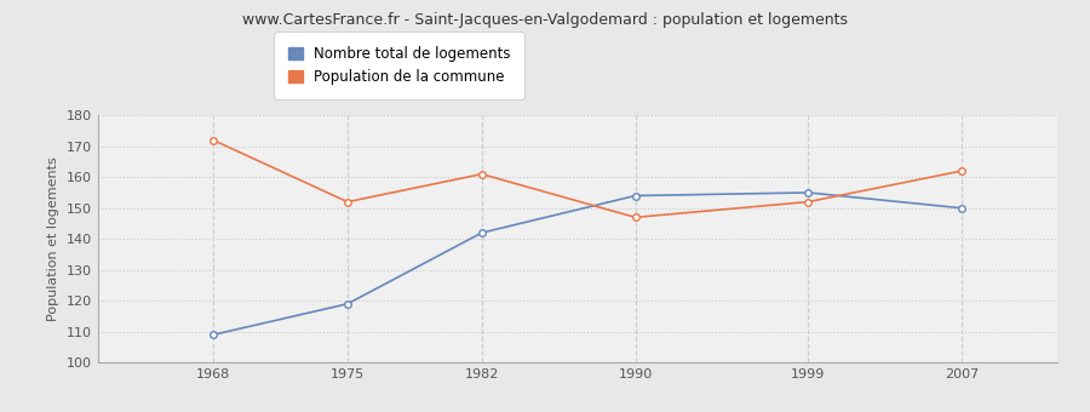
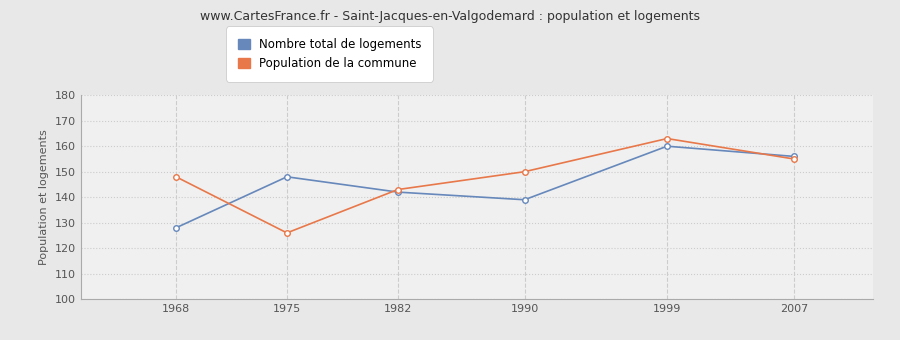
Nombre total de logements/1968: 109 -> 128
Population de la commune/1968: 172 -> 148
Nombre total de logements/1975: 119 -> 148
Population de la commune/1975: 152 -> 126
Population de la commune/1982: 161 -> 143
Nombre total de logements/1990: 154 -> 139
Population de la commune/1990: 147 -> 150
Nombre total de logements/1999: 155 -> 160
Population de la commune/1999: 152 -> 163
Nombre total de logements/2007: 150 -> 156
Population de la commune/2007: 162 -> 155
